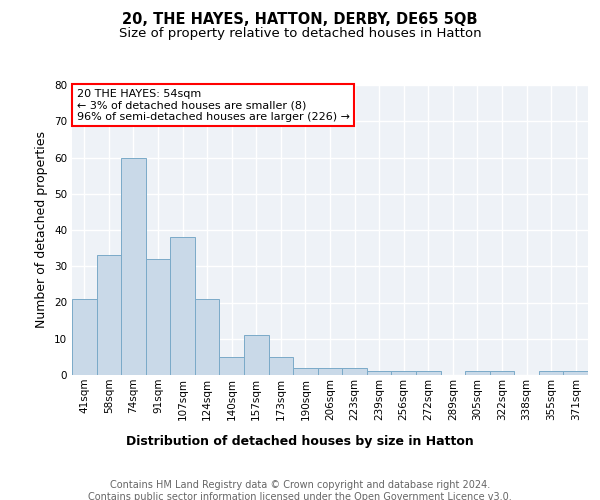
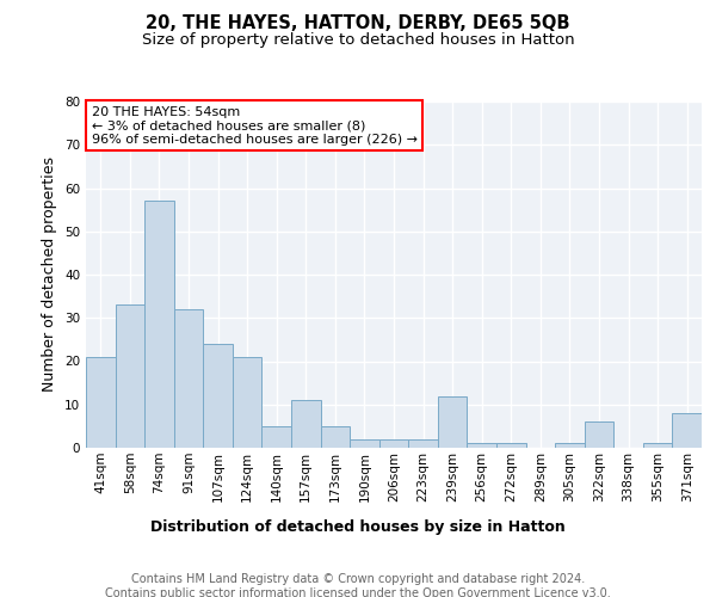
74sqm: 60 -> 57
107sqm: 38 -> 24
239sqm: 1 -> 12
322sqm: 1 -> 6
371sqm: 1 -> 8
